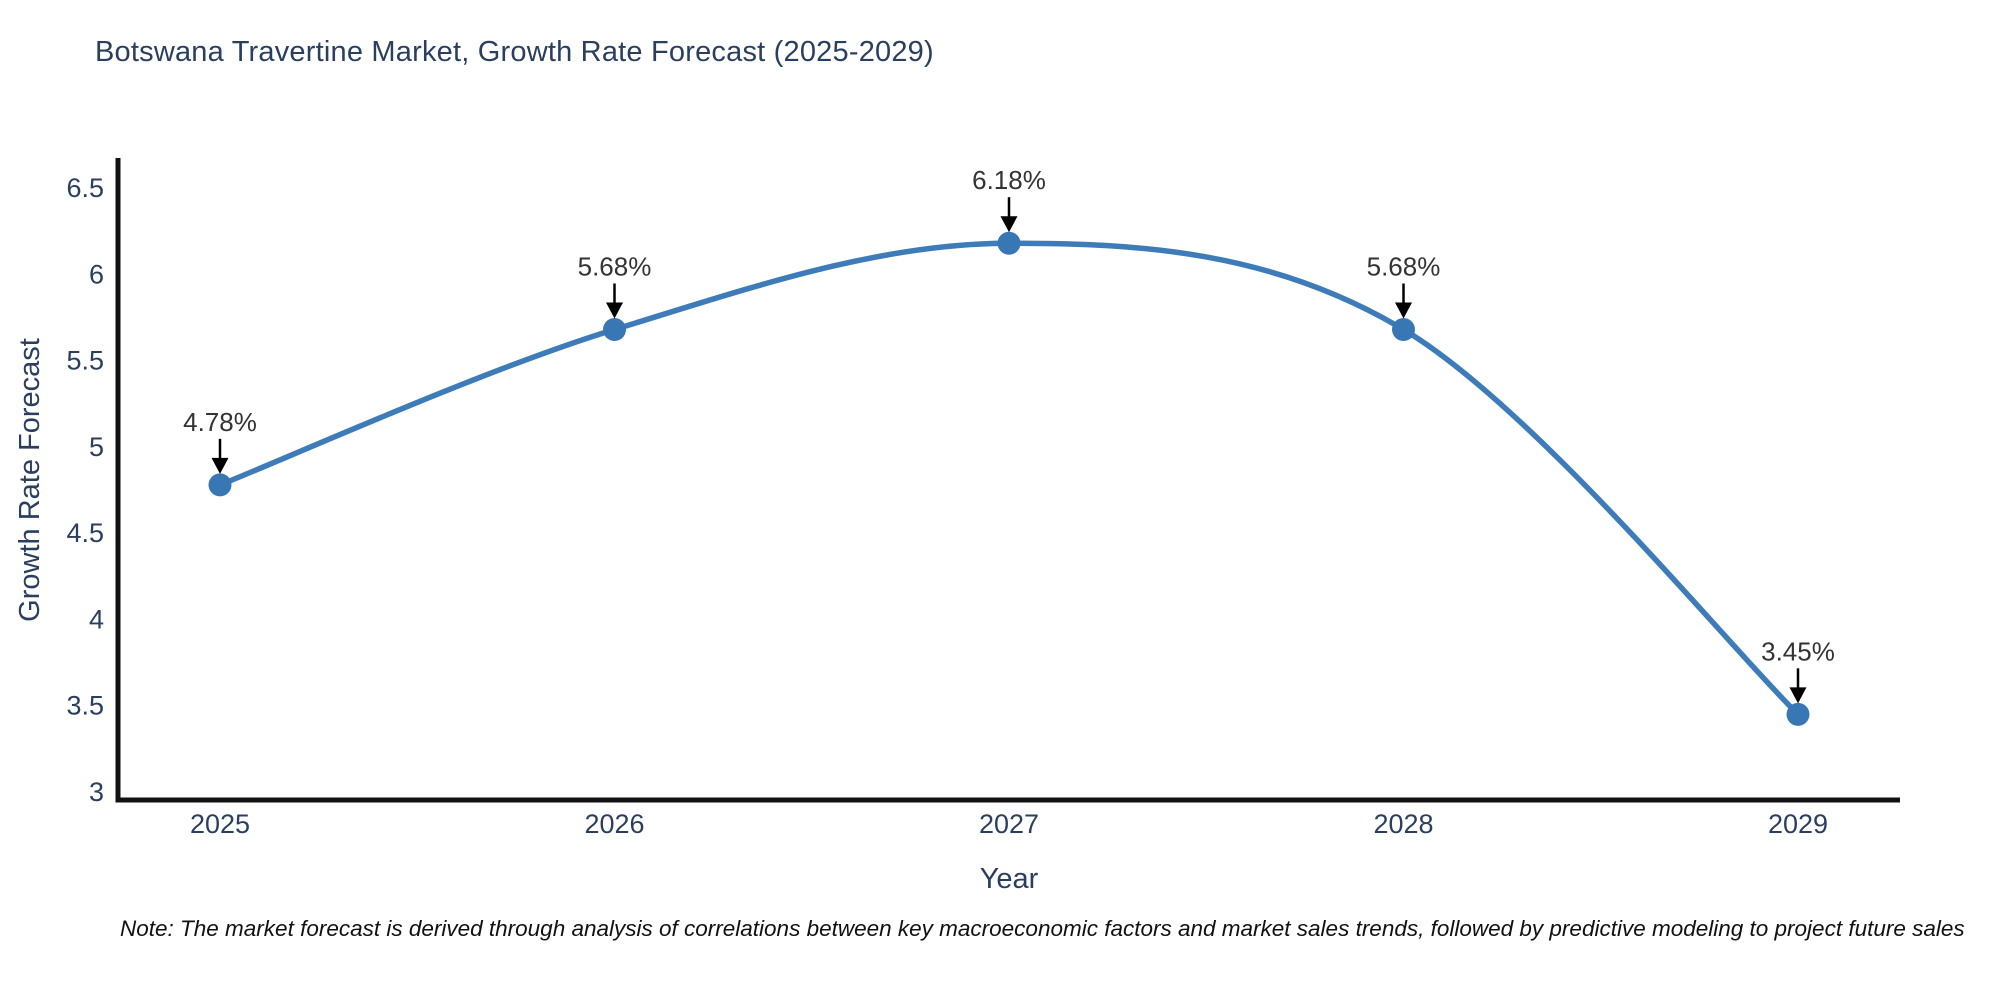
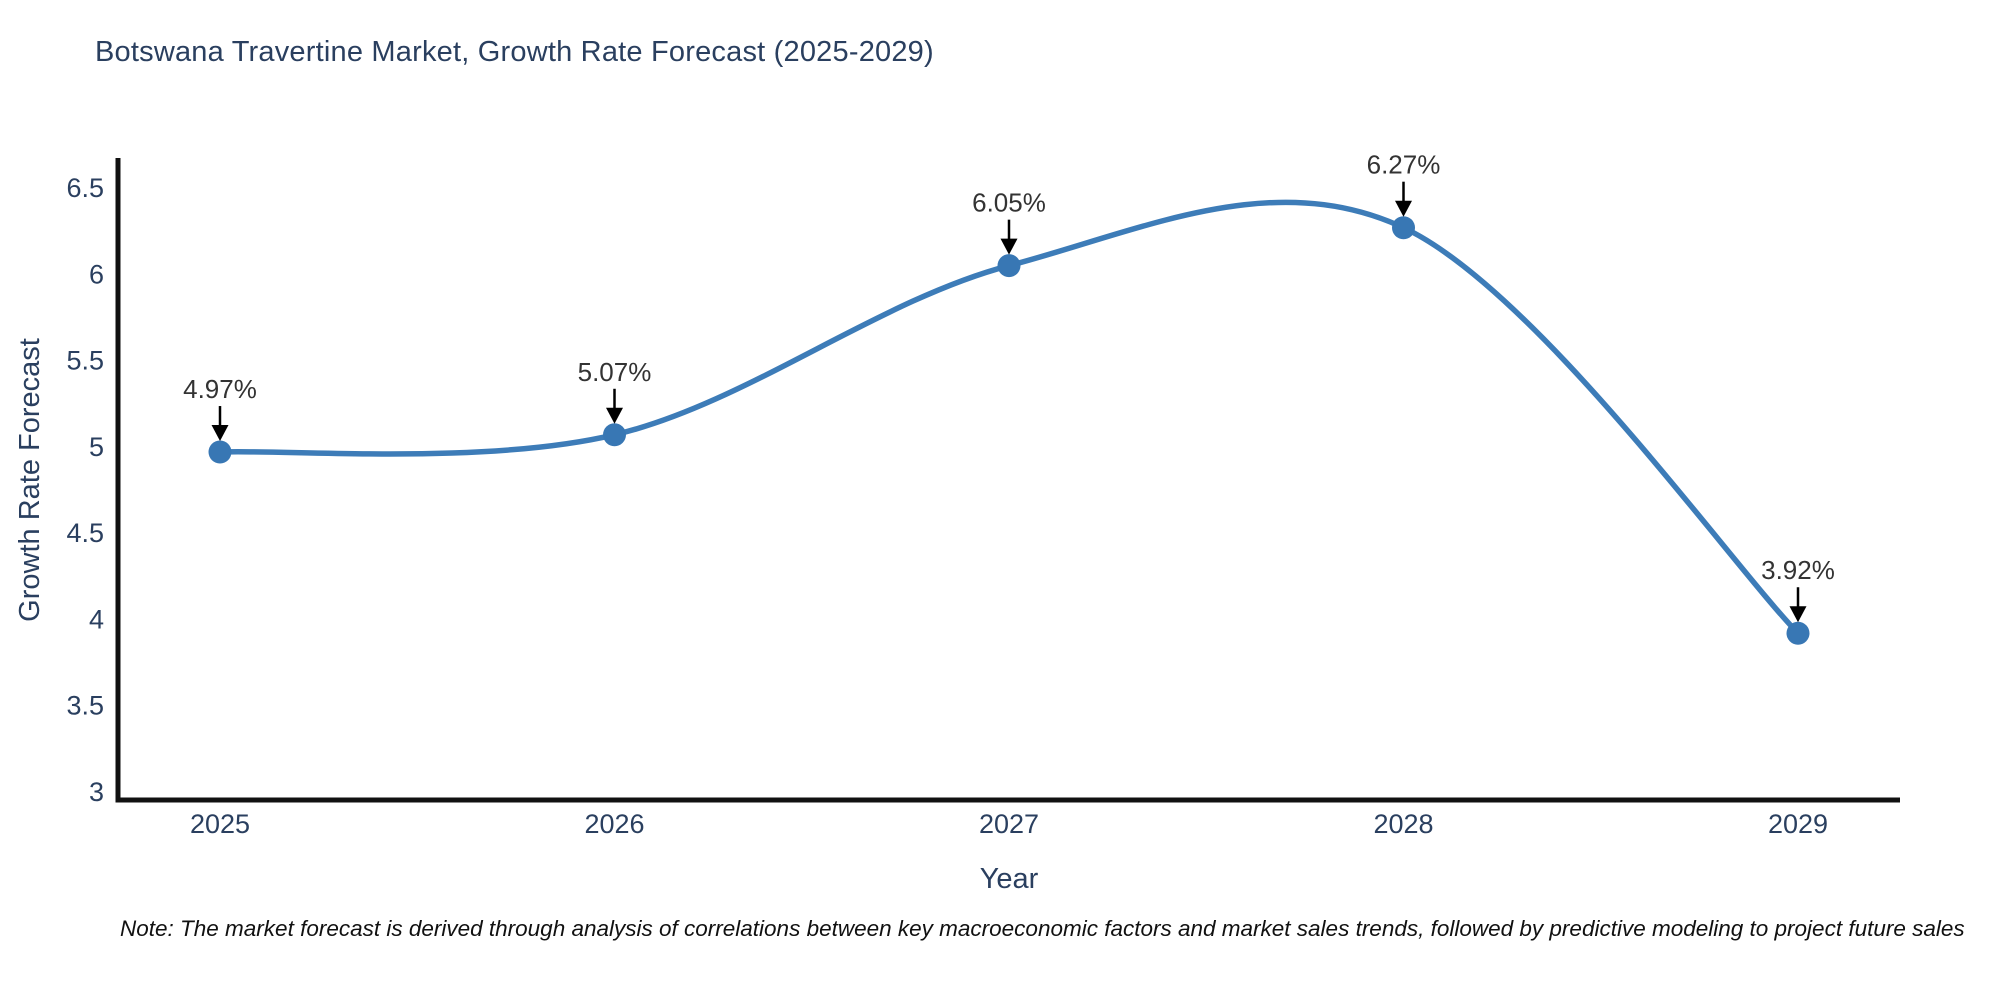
2025: 4.78% -> 4.97%
2026: 5.68% -> 5.07%
2027: 6.18% -> 6.05%
2028: 5.68% -> 6.27%
2029: 3.45% -> 3.92%
